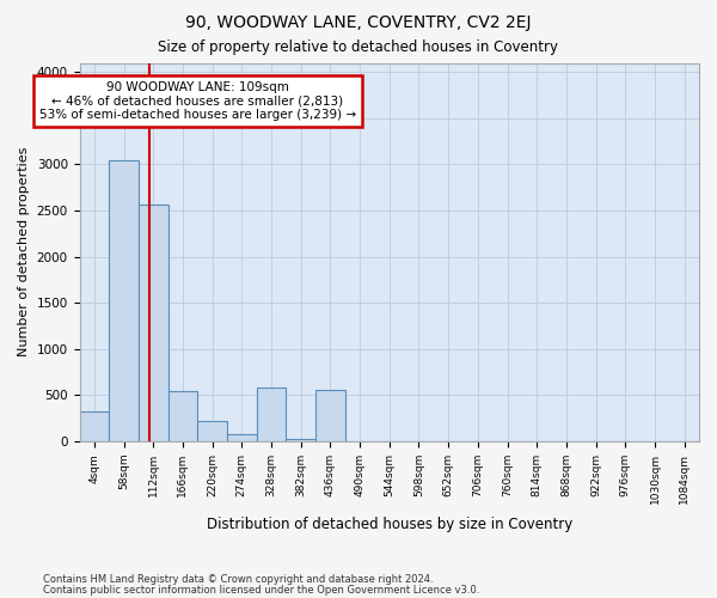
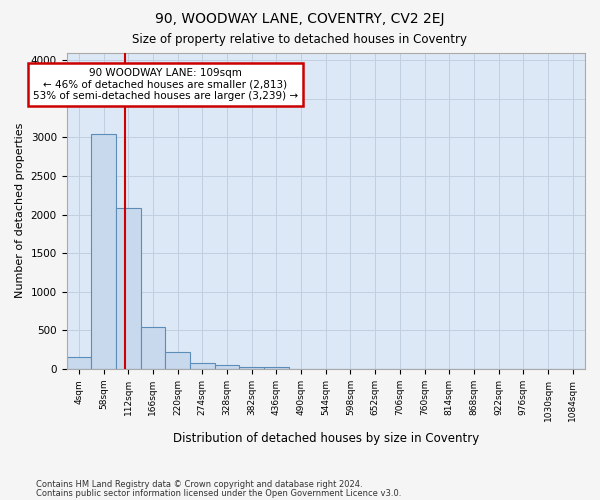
4sqm: 320 -> 150
112sqm: 2560 -> 2080
328sqm: 580 -> 50
436sqm: 560 -> 30
